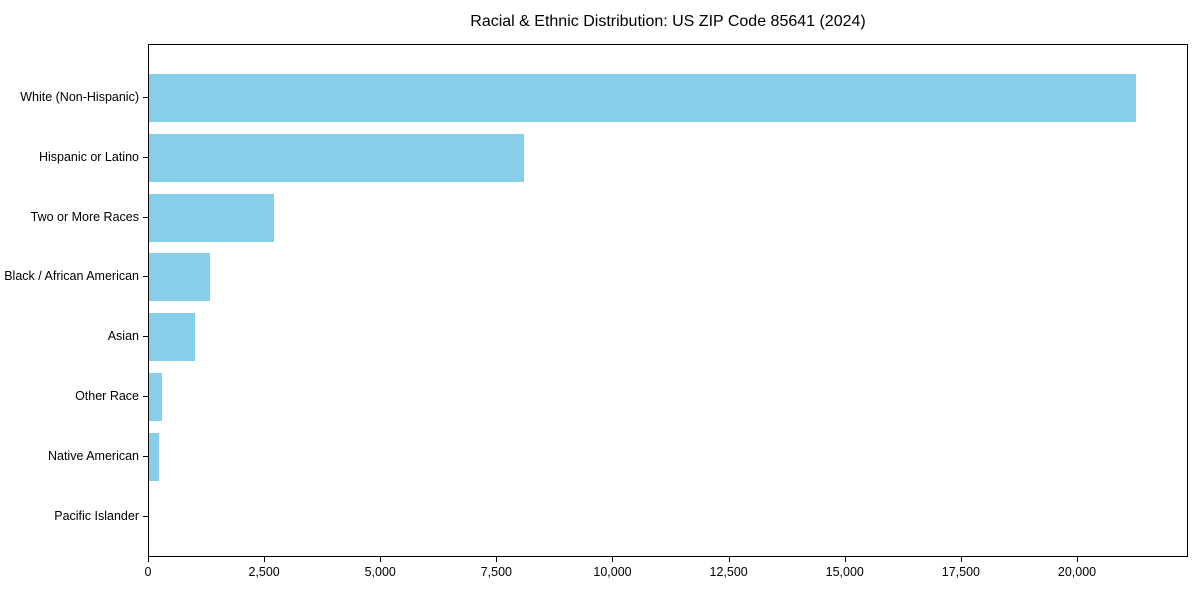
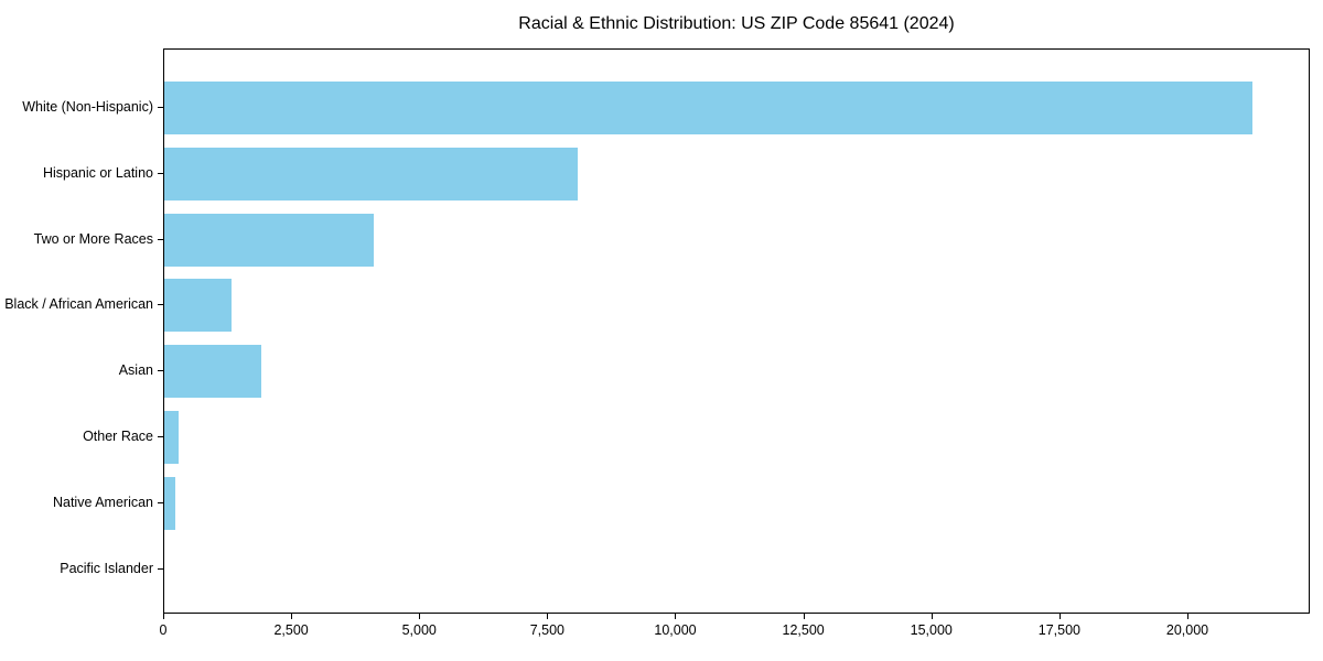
Two or More Races: 2700 -> 4100
Asian: 1000 -> 1900
